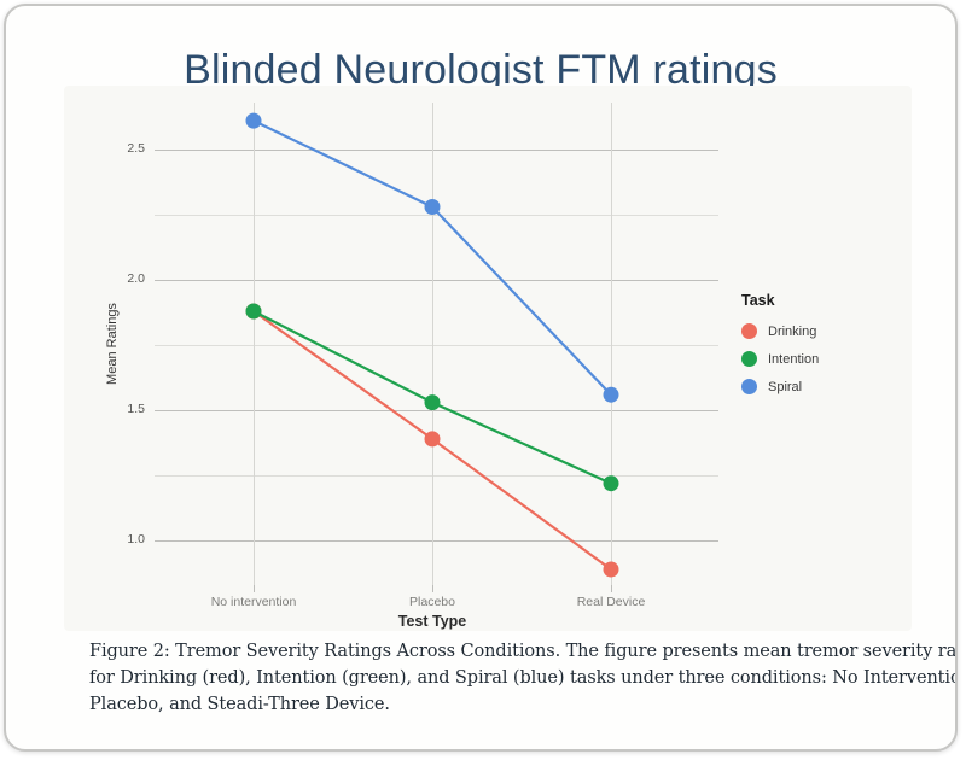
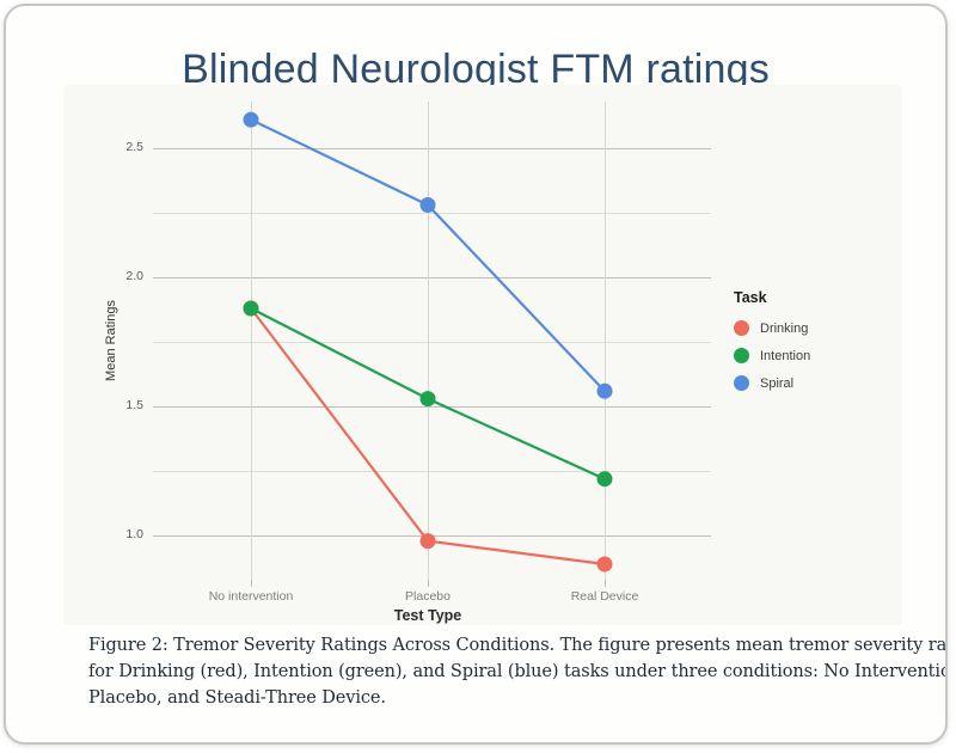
Drinking/Placebo: 1.39 -> 0.98
